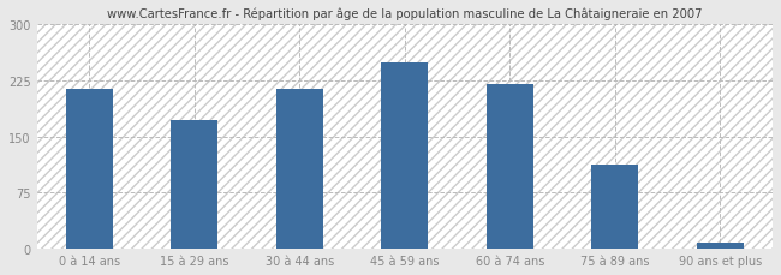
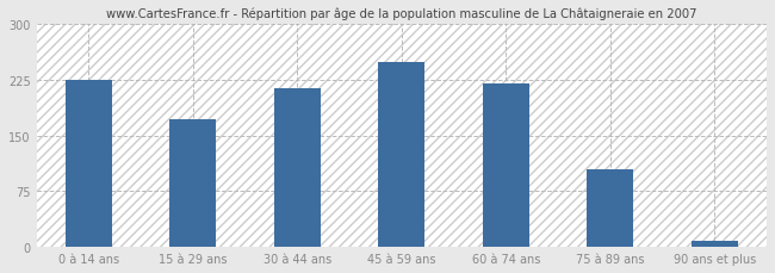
0 à 14 ans: 213 -> 224
75 à 89 ans: 113 -> 104
